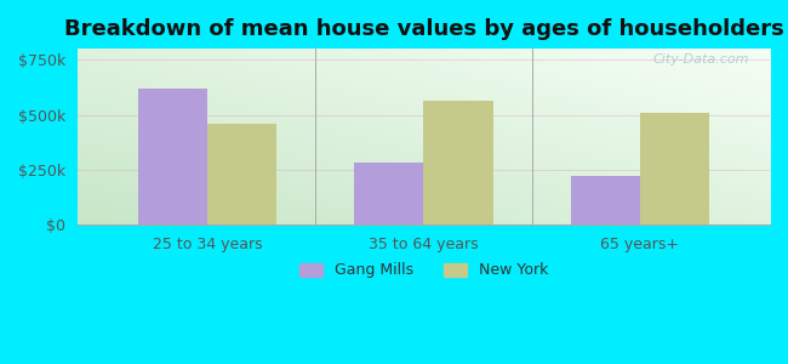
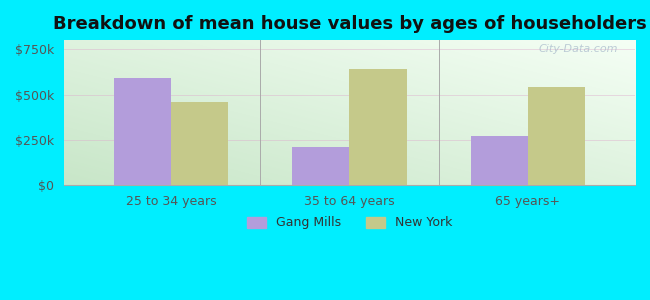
Gang Mills/25 to 34 years: $620k -> $590k
Gang Mills/35 to 64 years: $280k -> $210k
New York/35 to 64 years: $560k -> $640k
Gang Mills/65 years+: $220k -> $270k
New York/65 years+: $510k -> $540k
